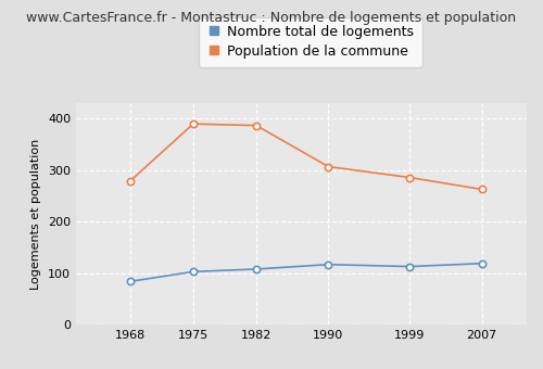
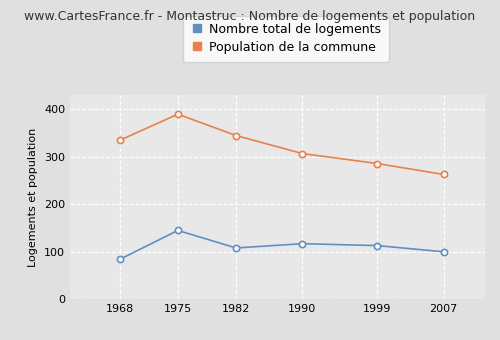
Population de la commune/1968: 279 -> 335
Nombre total de logements/1975: 103 -> 145
Population de la commune/1982: 387 -> 345
Nombre total de logements/2007: 119 -> 100
